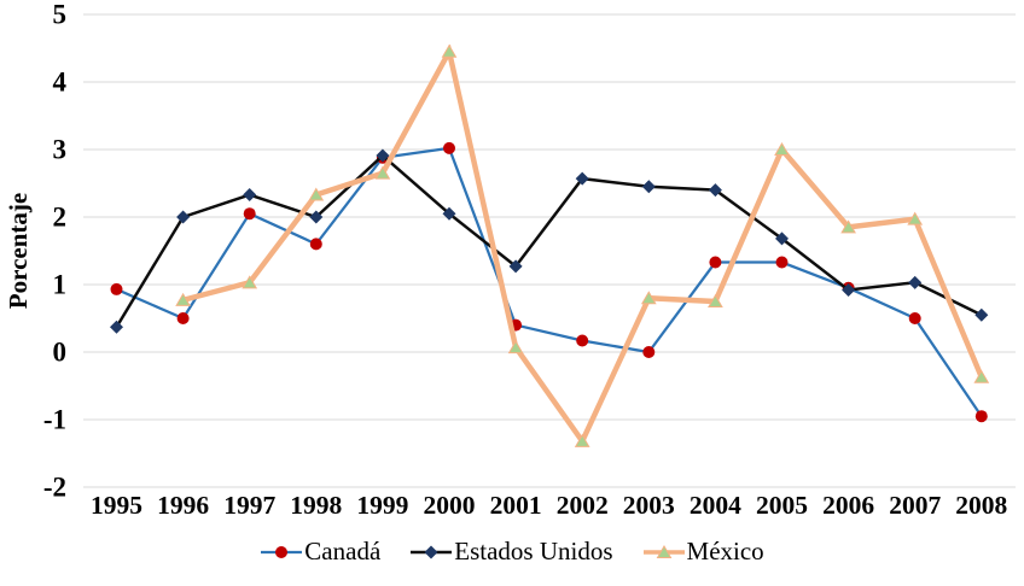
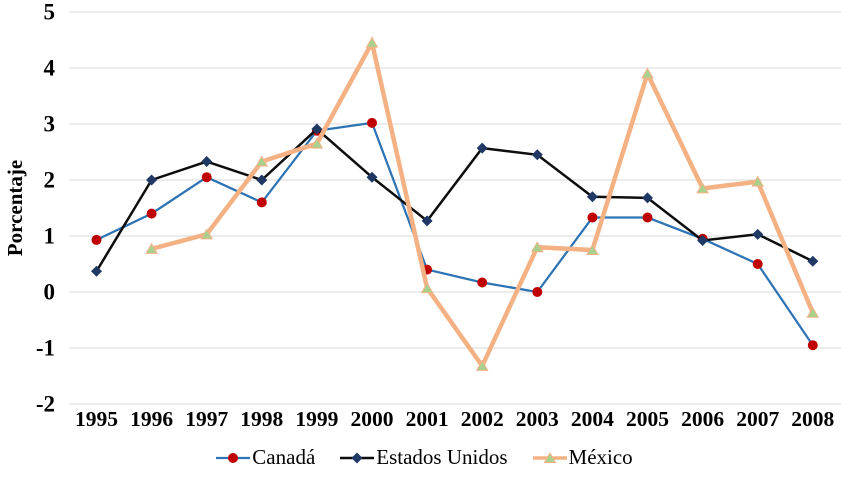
Canadá/1996: 0.5 -> 1.4
Estados Unidos/2004: 2.4 -> 1.7
México/2005: 3.0 -> 3.9
